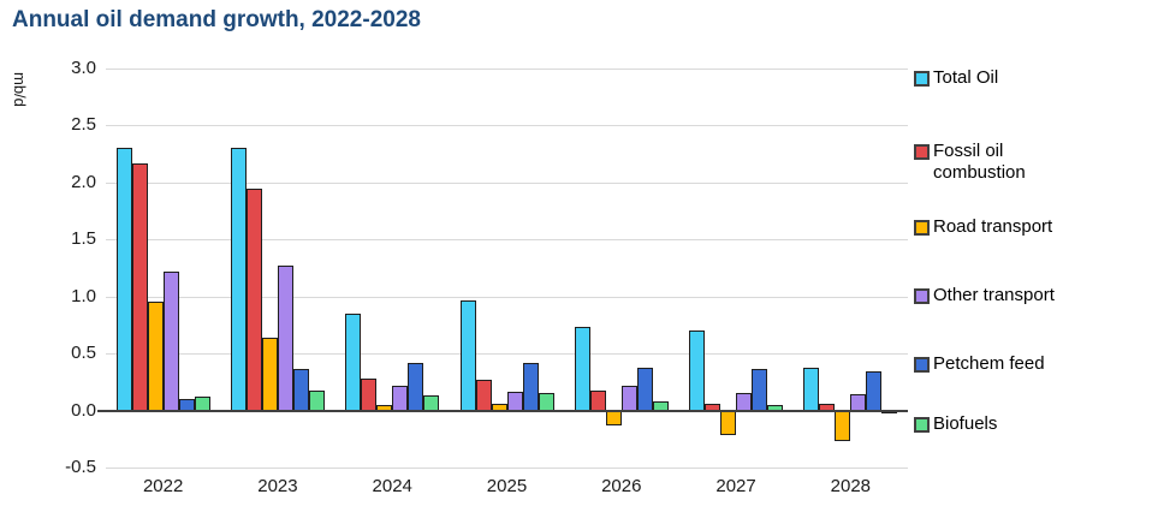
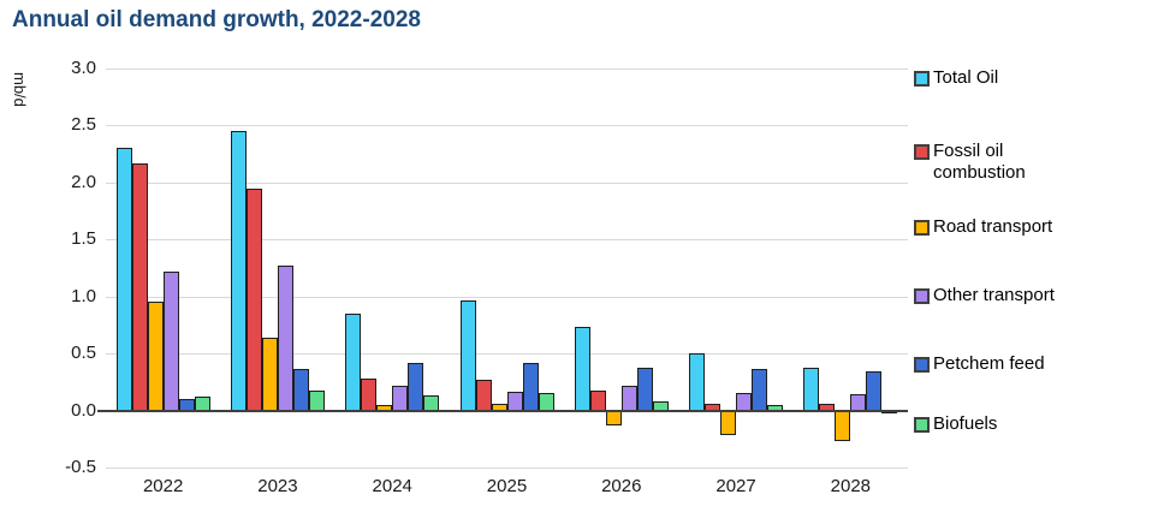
Total Oil/2023: 2.3 -> 2.5
Total Oil/2027: 0.7 -> 0.5
